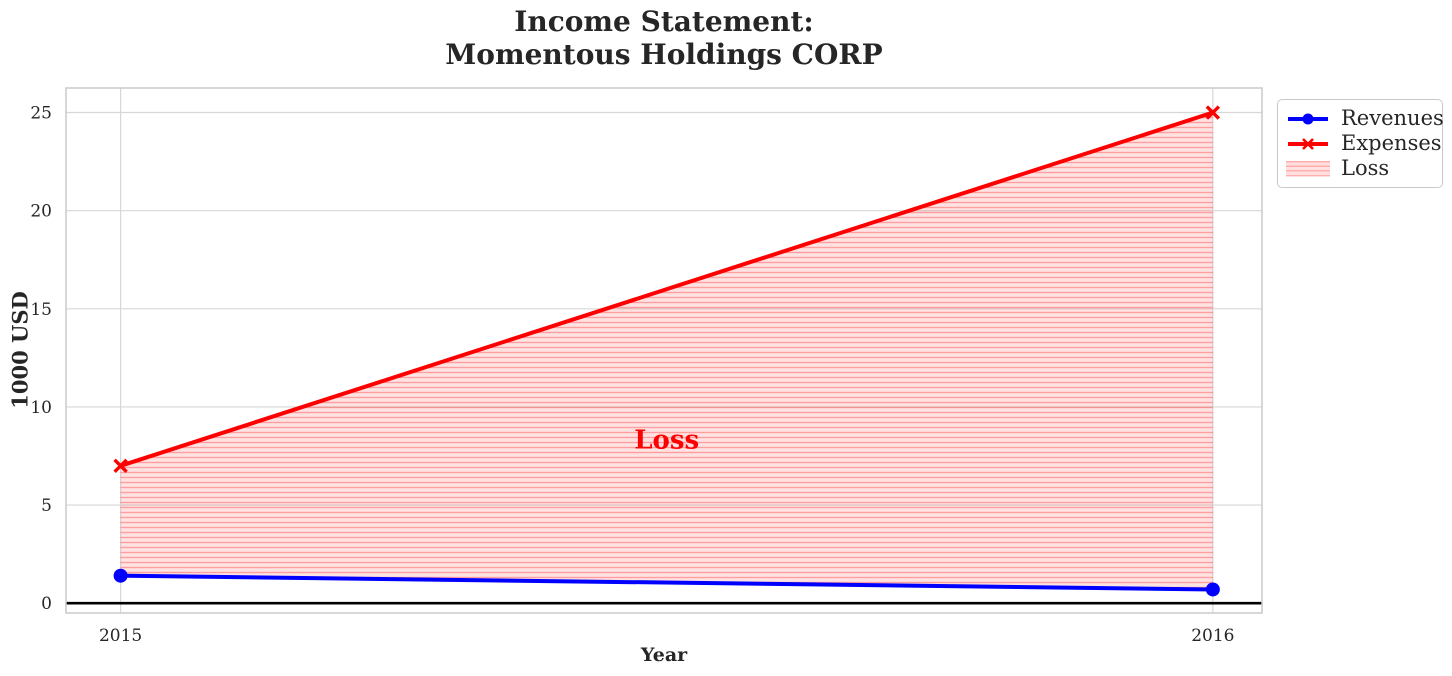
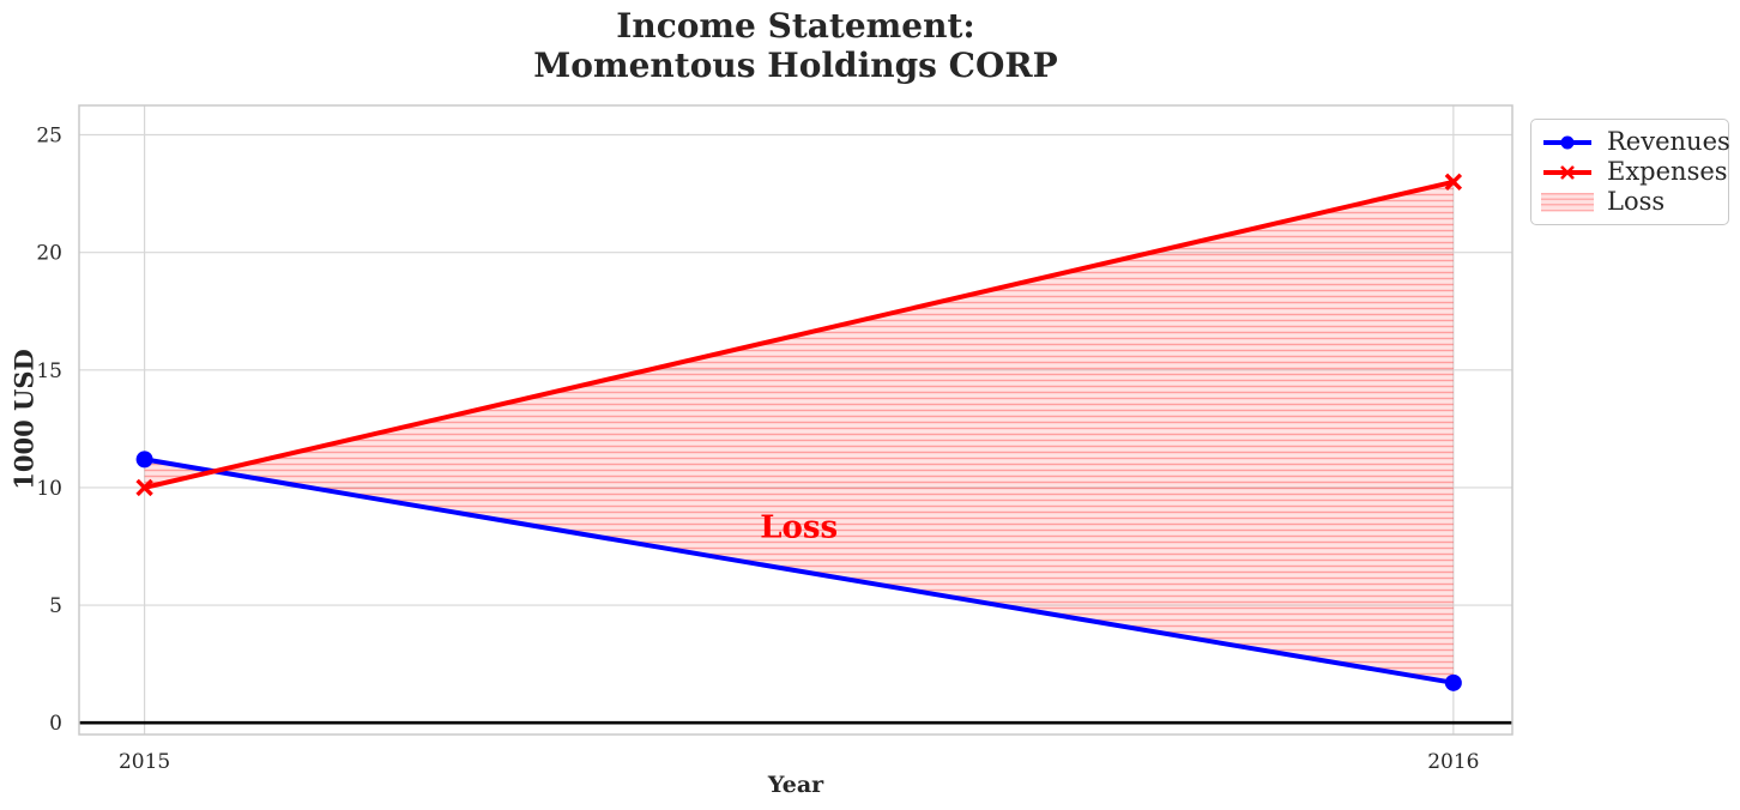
Revenues/2015: 1.4 -> 11.2
Expenses/2015: 7 -> 10
Revenues/2016: 0.7 -> 1.7
Expenses/2016: 25 -> 23
